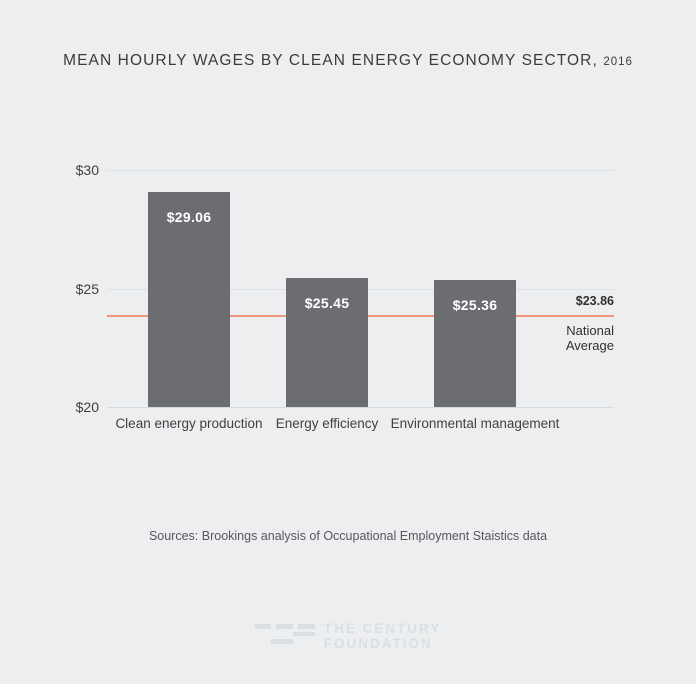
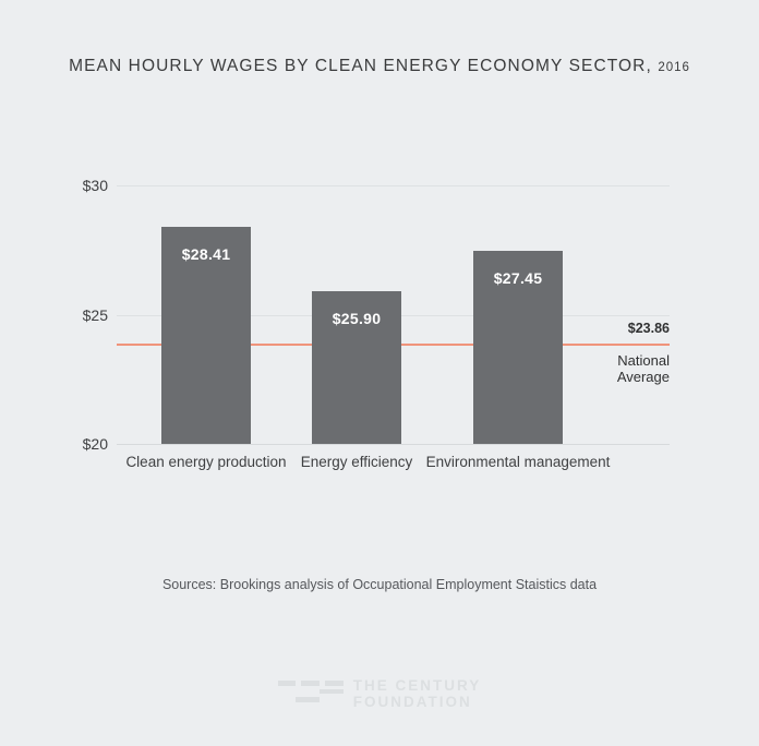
Clean energy production: $29.06 -> $28.41
Energy efficiency: $25.45 -> $25.90
Environmental management: $25.36 -> $27.45
